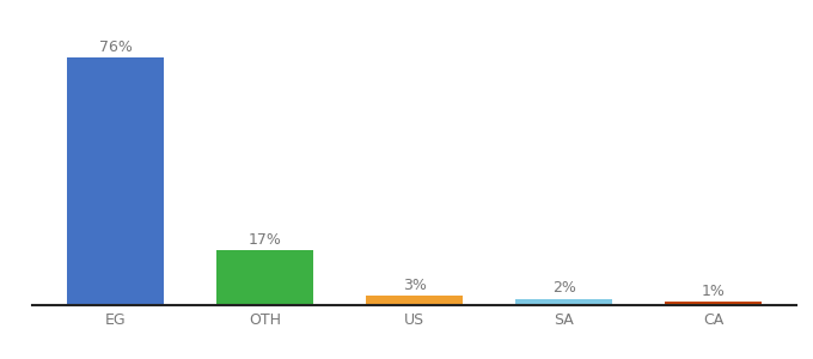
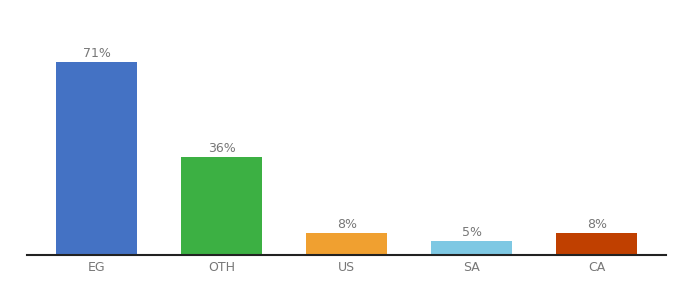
EG: 76% -> 71%
OTH: 17% -> 36%
US: 3% -> 8%
SA: 2% -> 5%
CA: 1% -> 8%
